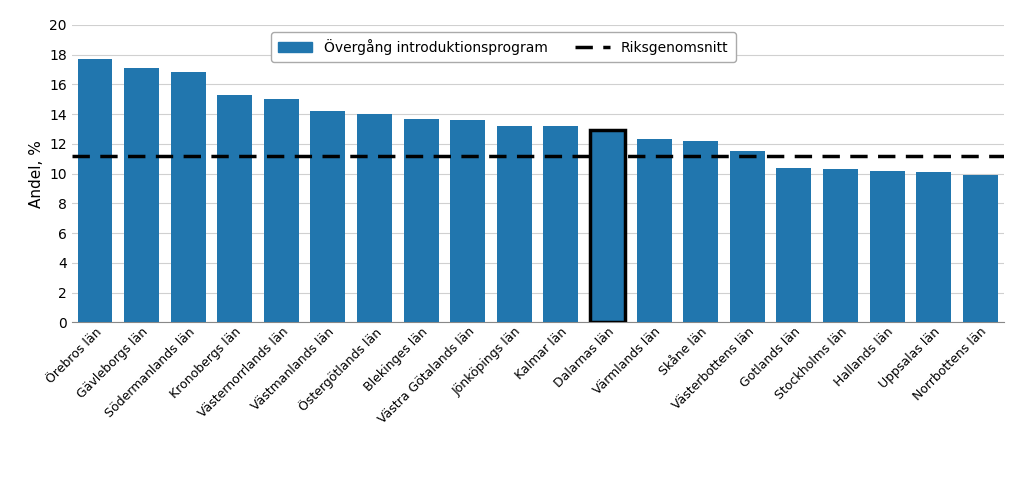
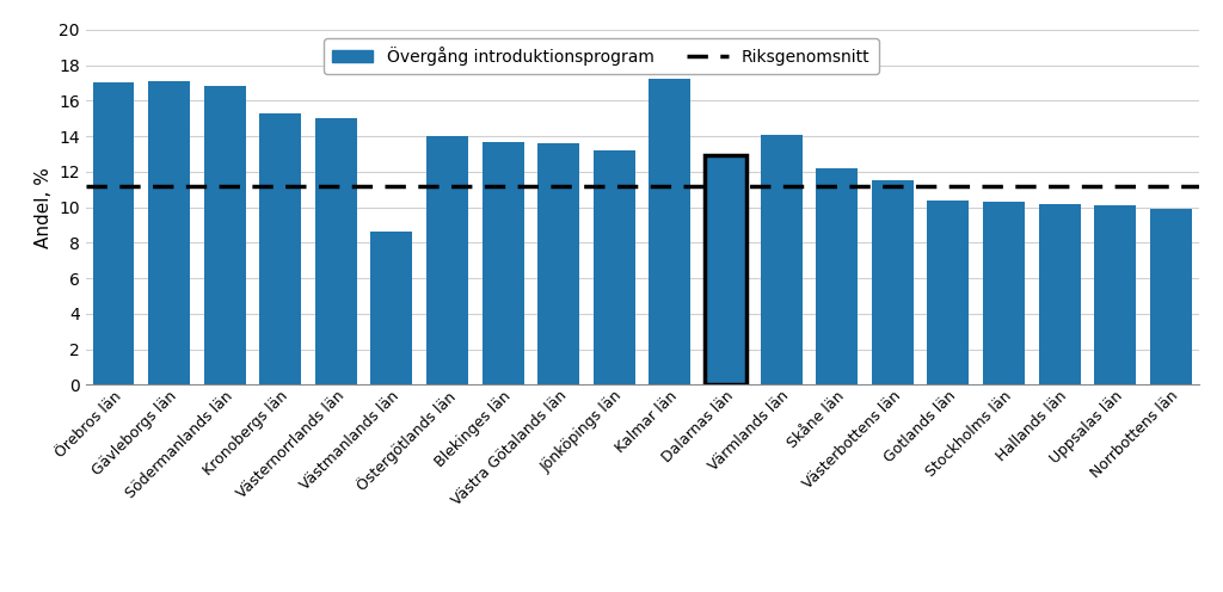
Örebros län: 17.7 -> 17.0
Västmanlands län: 14.2 -> 8.6
Kalmar län: 13.2 -> 17.2
Värmlands län: 12.3 -> 14.1
